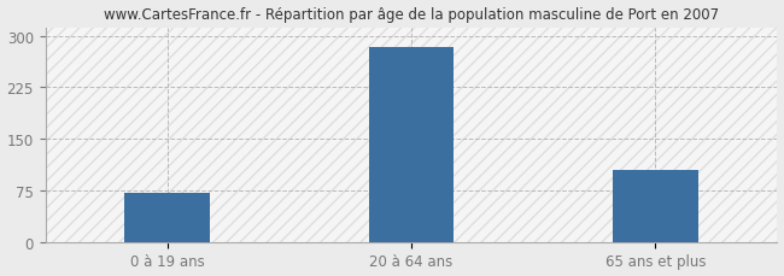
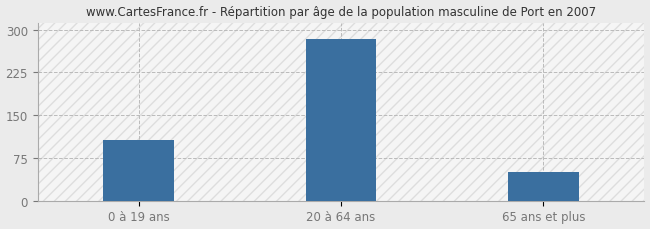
0 à 19 ans: 72 -> 107
65 ans et plus: 104 -> 50
